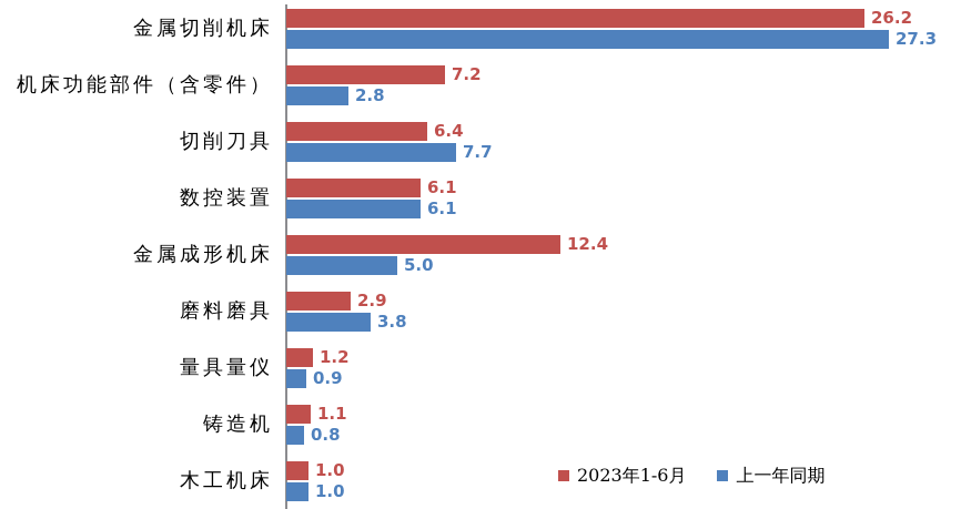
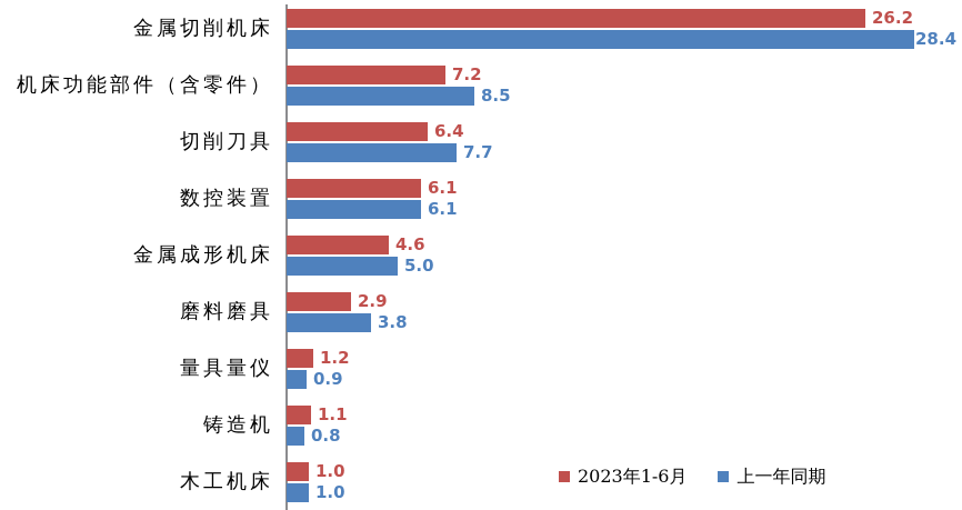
上一年同期/金属切削机床: 27.3 -> 28.4
上一年同期/机床功能部件（含零件）: 2.8 -> 8.5
2023年1-6月/金属成形机床: 12.4 -> 4.6
